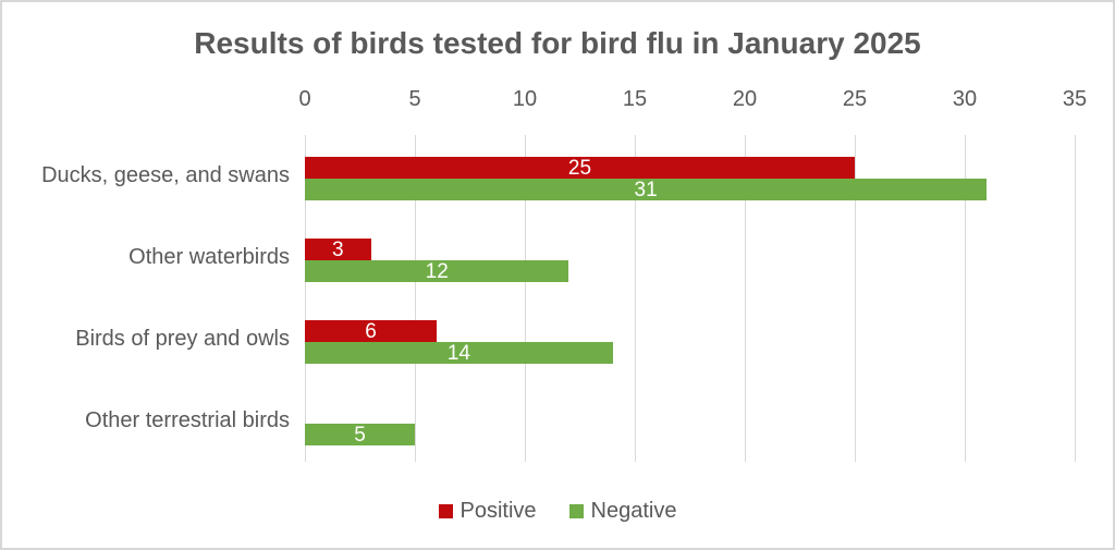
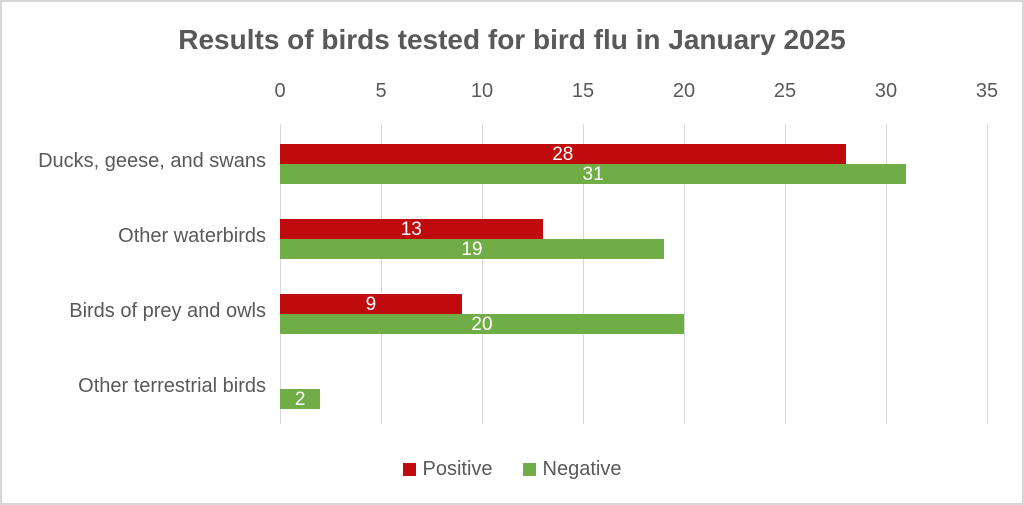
Positive/Ducks, geese, and swans: 25 -> 28
Positive/Other waterbirds: 3 -> 13
Negative/Other waterbirds: 12 -> 19
Positive/Birds of prey and owls: 6 -> 9
Negative/Birds of prey and owls: 14 -> 20
Negative/Other terrestrial birds: 5 -> 2
